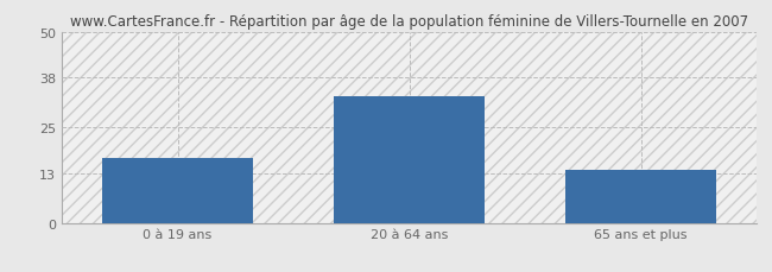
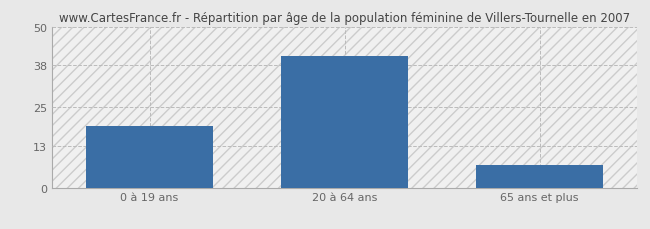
0 à 19 ans: 17 -> 19
20 à 64 ans: 33 -> 41
65 ans et plus: 14 -> 7
